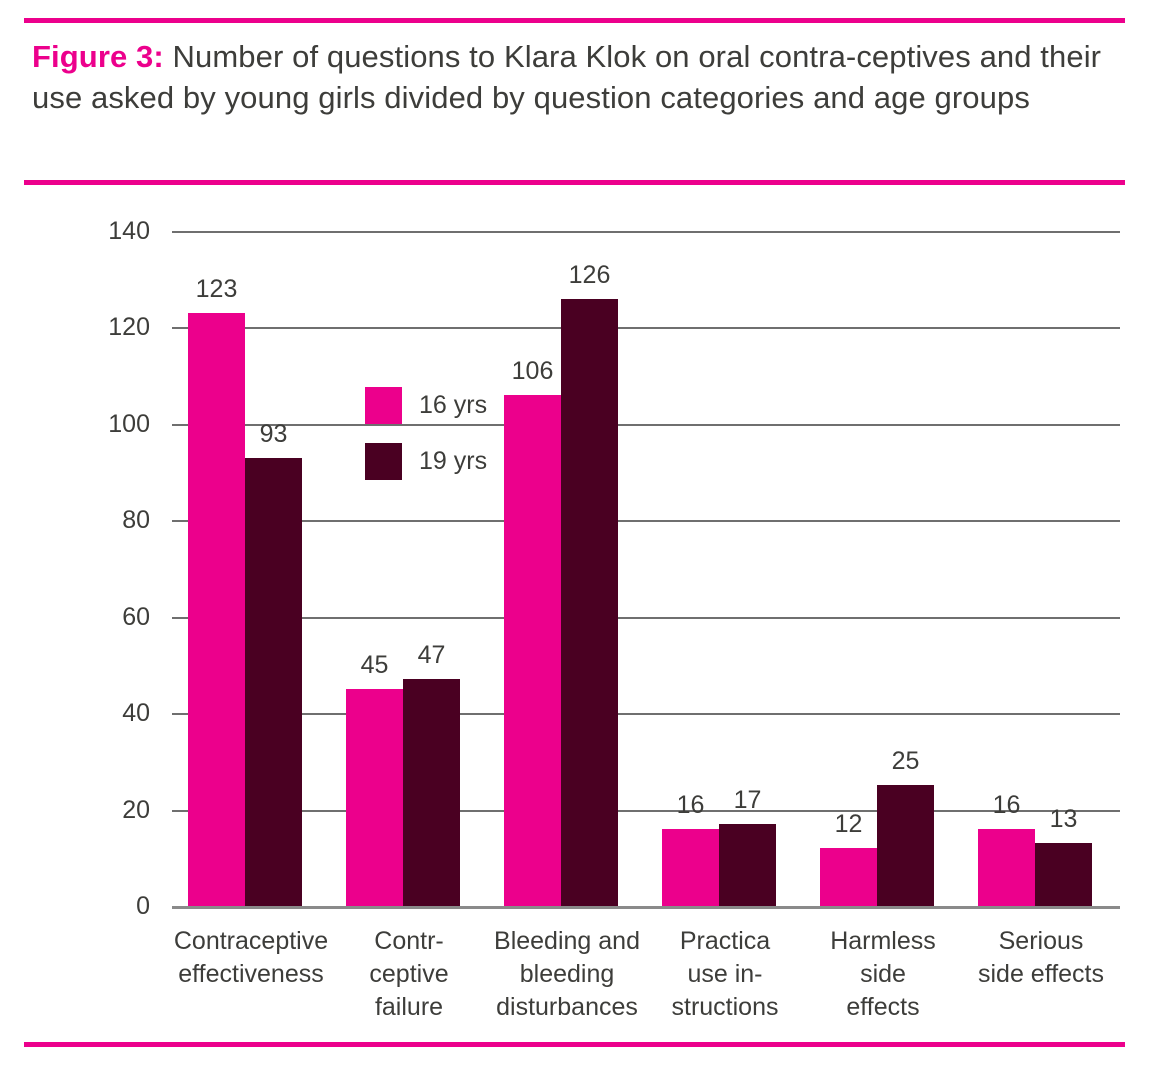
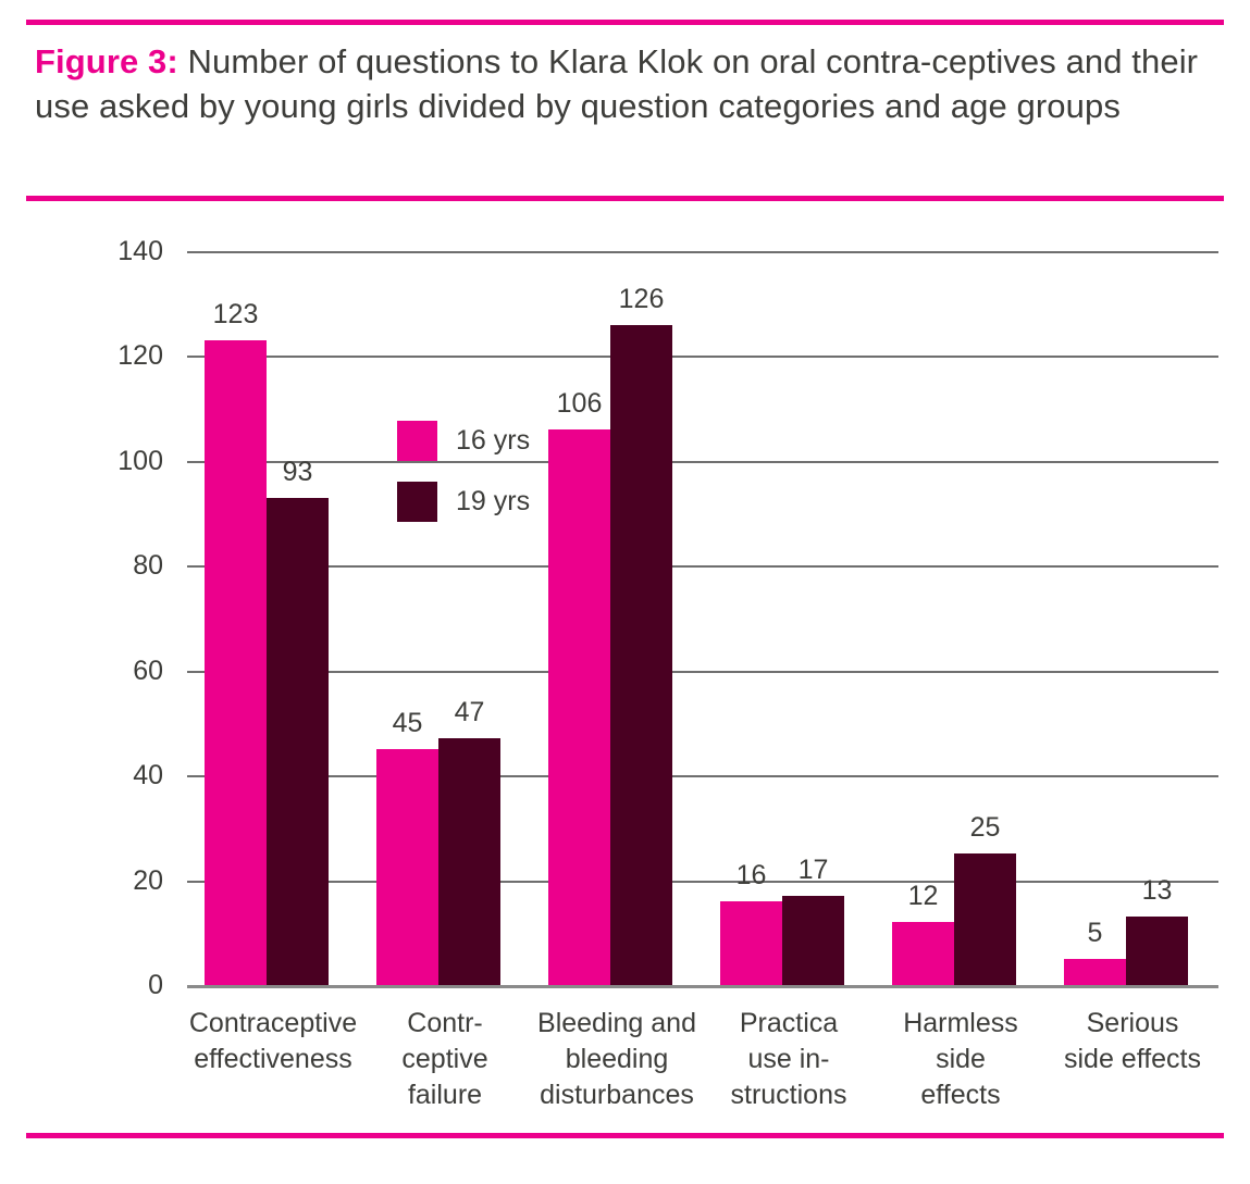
16 yrs/Serious side effects: 16 -> 5
